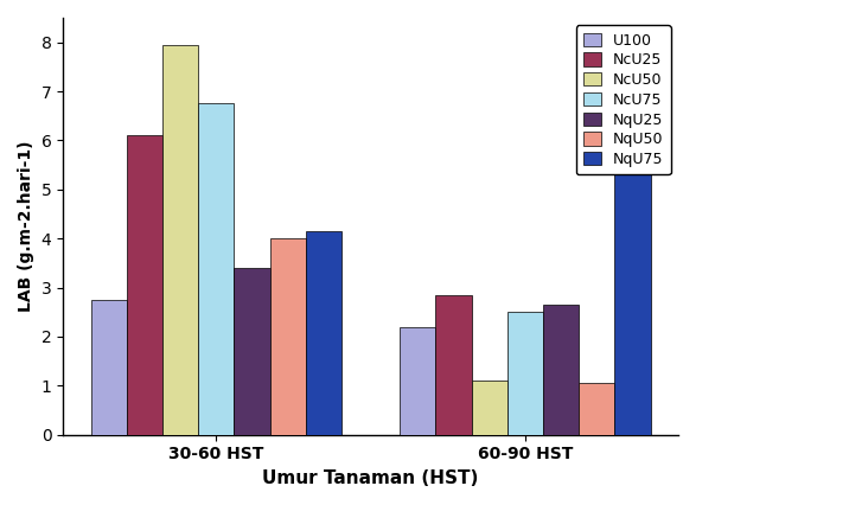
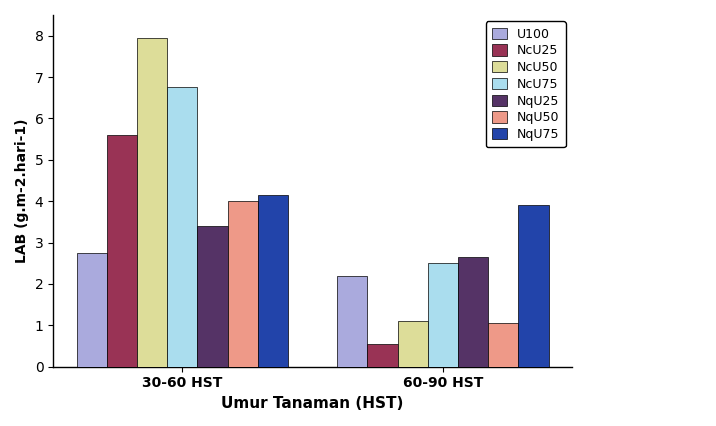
NcU25/30-60 HST: 6.10 -> 5.60
NcU25/60-90 HST: 2.85 -> 0.55
NqU75/60-90 HST: 5.35 -> 3.90
